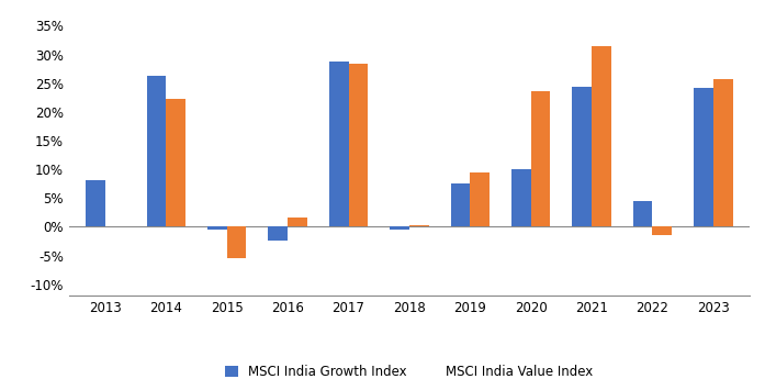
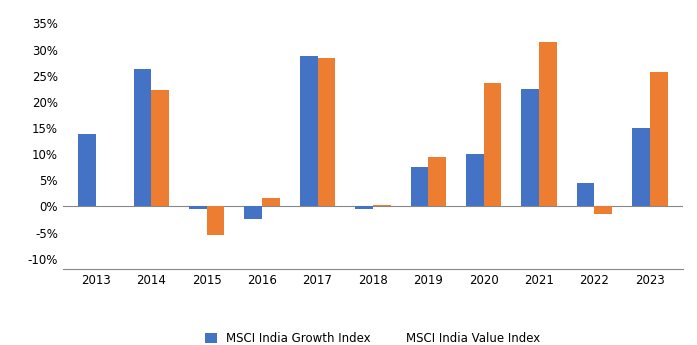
MSCI India Growth Index/2013: 8.2% -> 13.8%
MSCI India Growth Index/2021: 24.4% -> 22.5%
MSCI India Growth Index/2023: 24.2% -> 14.9%
